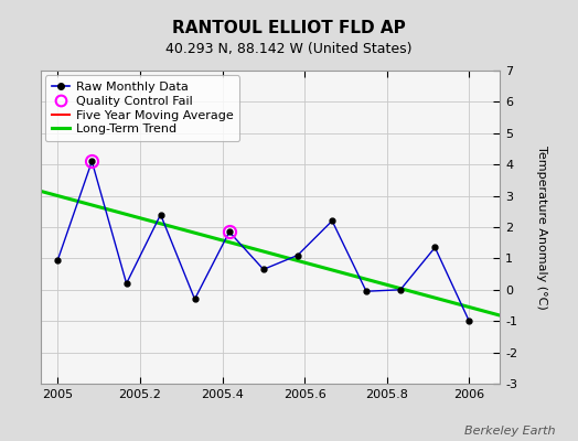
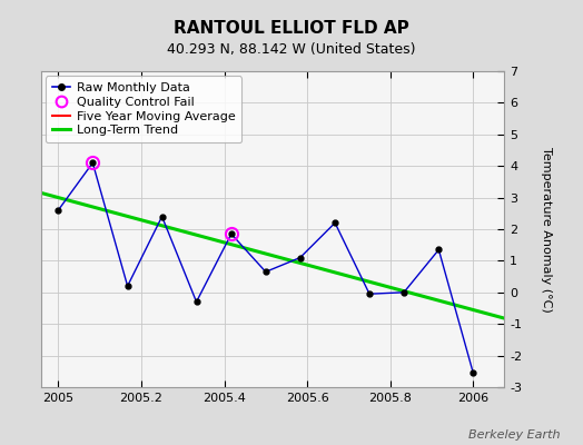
2005: 0.95 -> 2.60
2006: -1.00 -> -2.55
